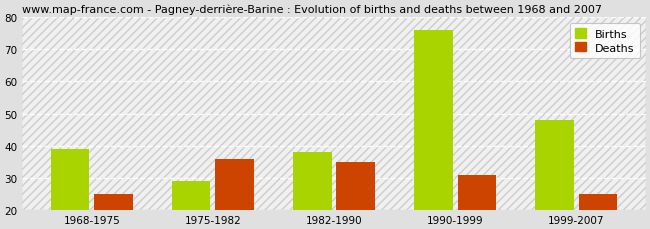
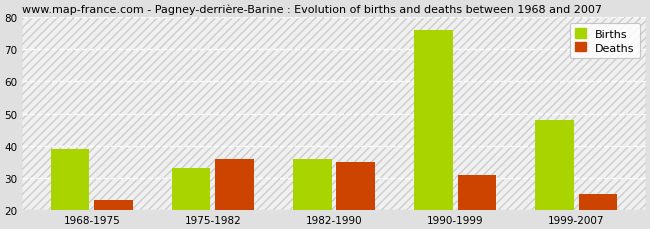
Deaths/1968-1975: 25 -> 23
Births/1975-1982: 29 -> 33
Births/1982-1990: 38 -> 36
